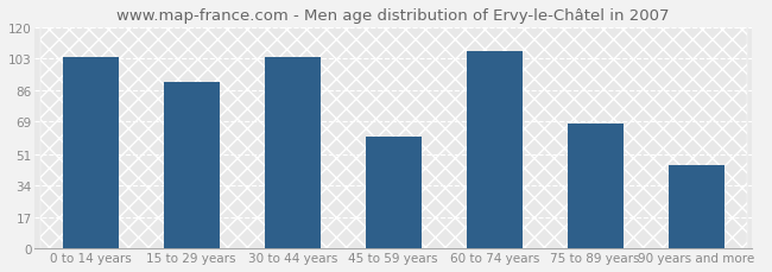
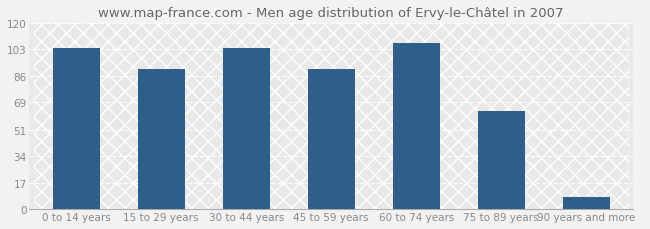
45 to 59 years: 61 -> 90
75 to 89 years: 68 -> 63
90 years and more: 45 -> 8
